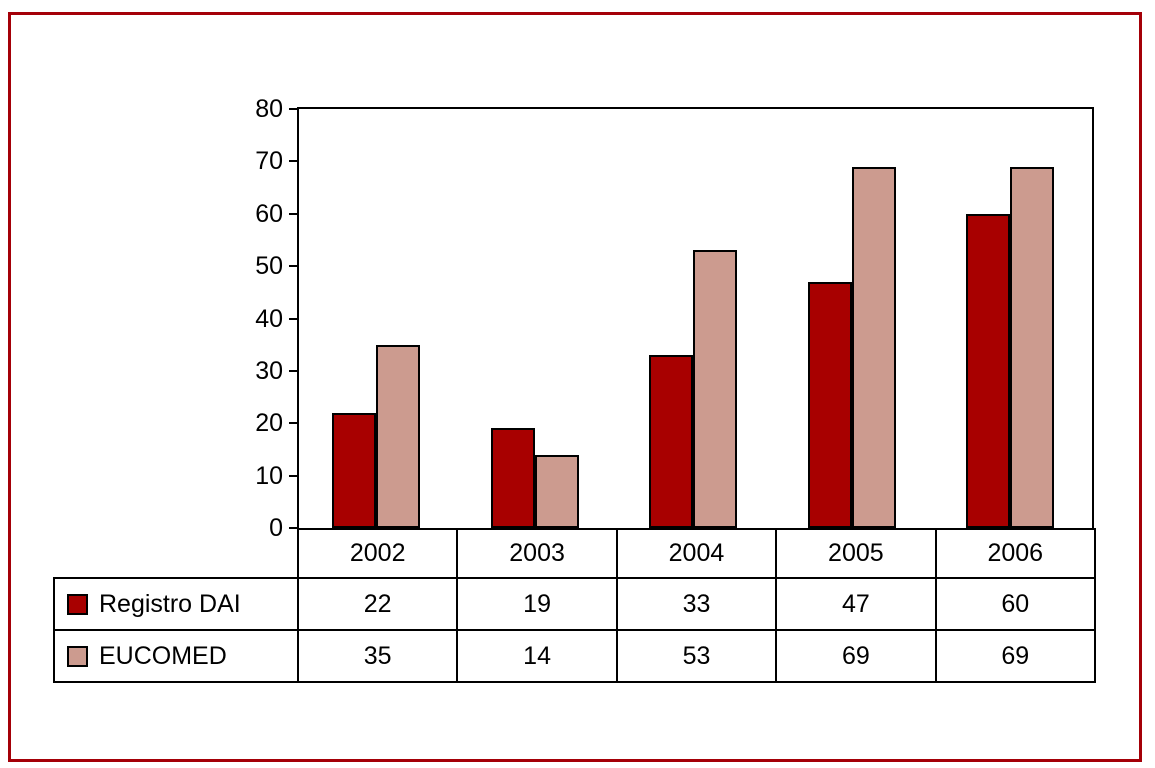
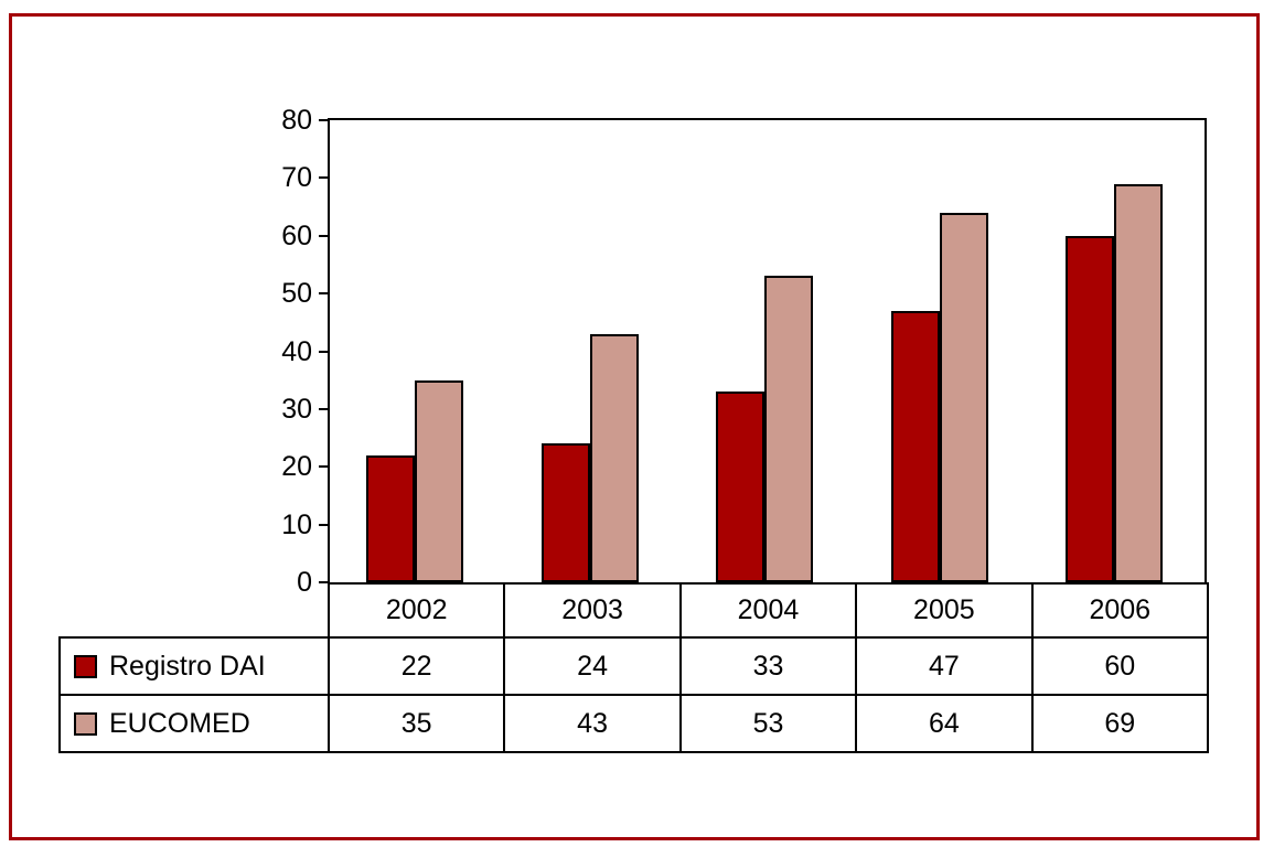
Registro DAI/2003: 19 -> 24
EUCOMED/2003: 14 -> 43
EUCOMED/2005: 69 -> 64
